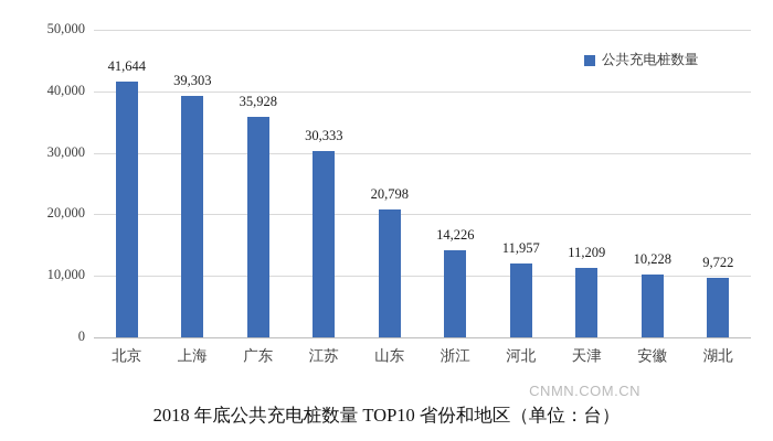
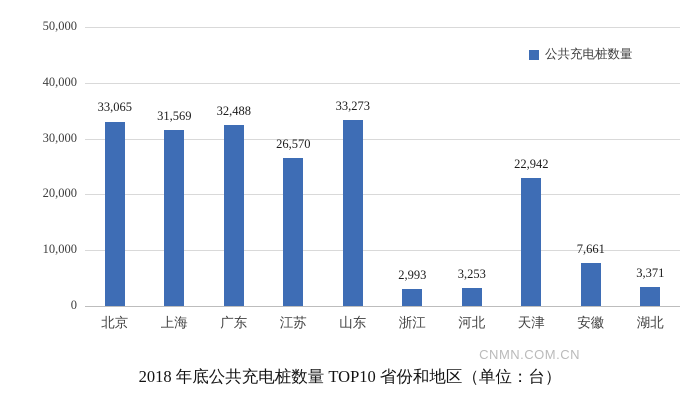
北京: 41,644 -> 33,065
上海: 39,303 -> 31,569
广东: 35,928 -> 32,488
江苏: 30,333 -> 26,570
山东: 20,798 -> 33,273
浙江: 14,226 -> 2,993
河北: 11,957 -> 3,253
天津: 11,209 -> 22,942
安徽: 10,228 -> 7,661
湖北: 9,722 -> 3,371
